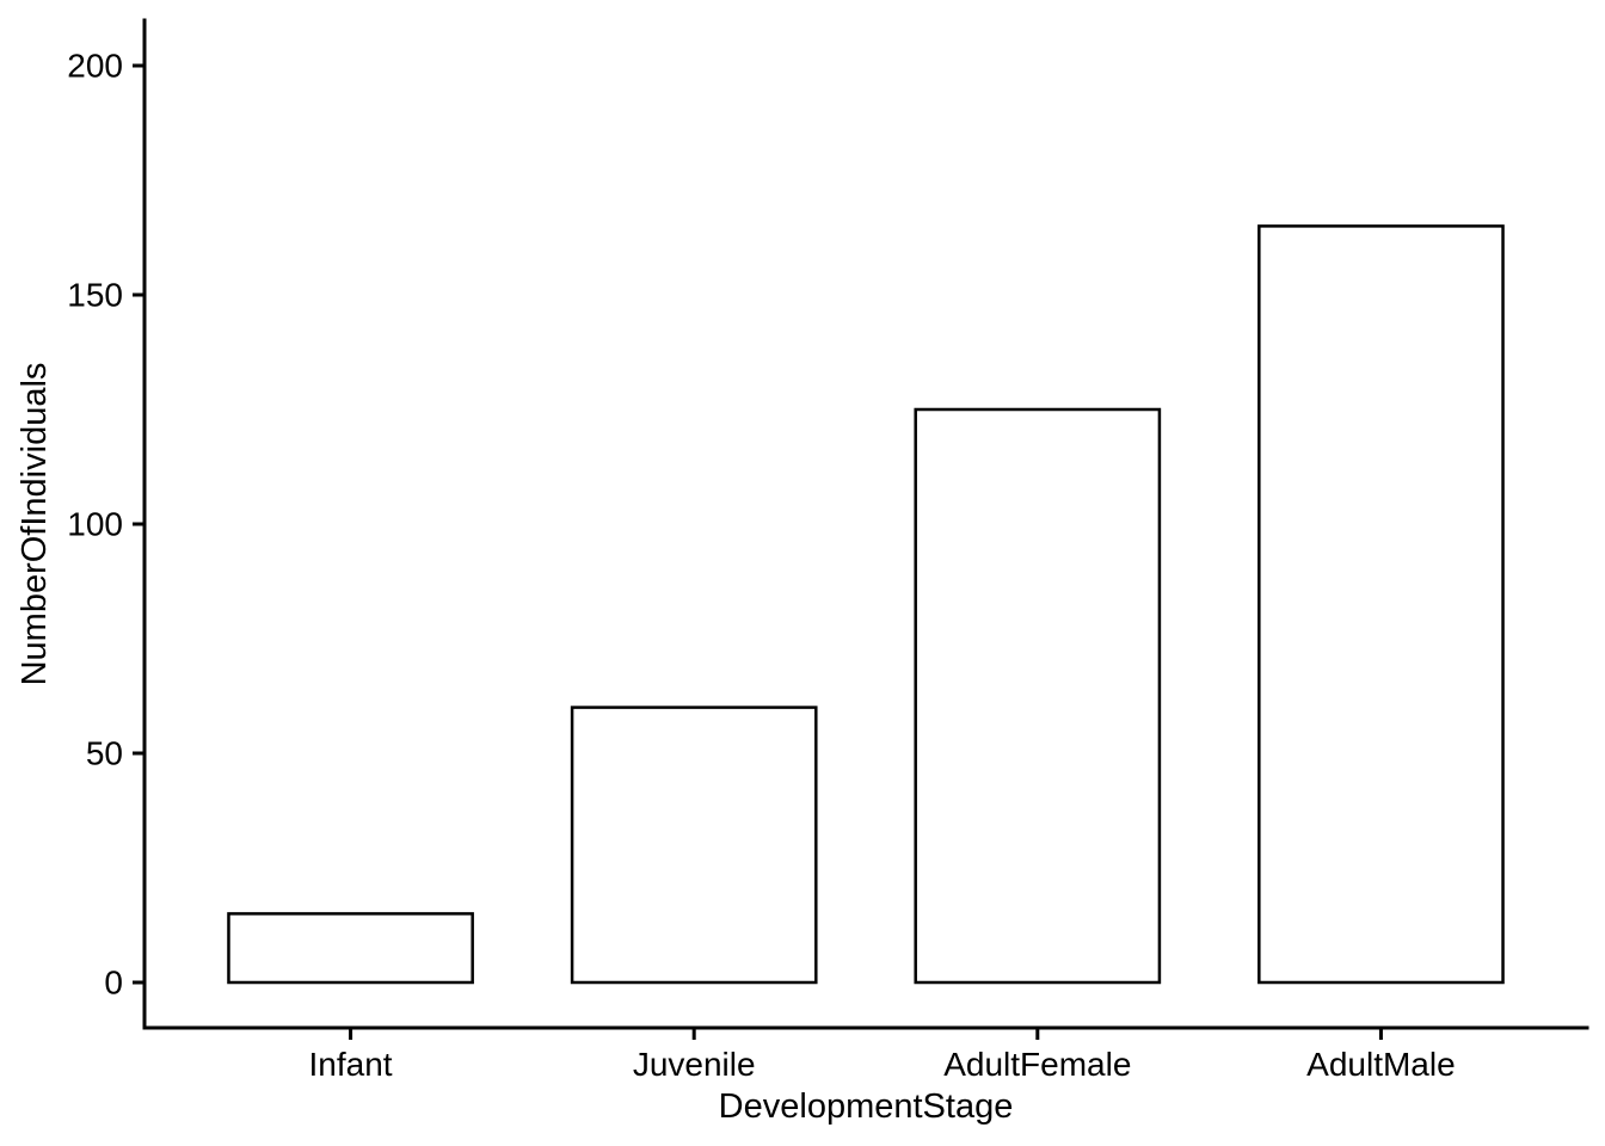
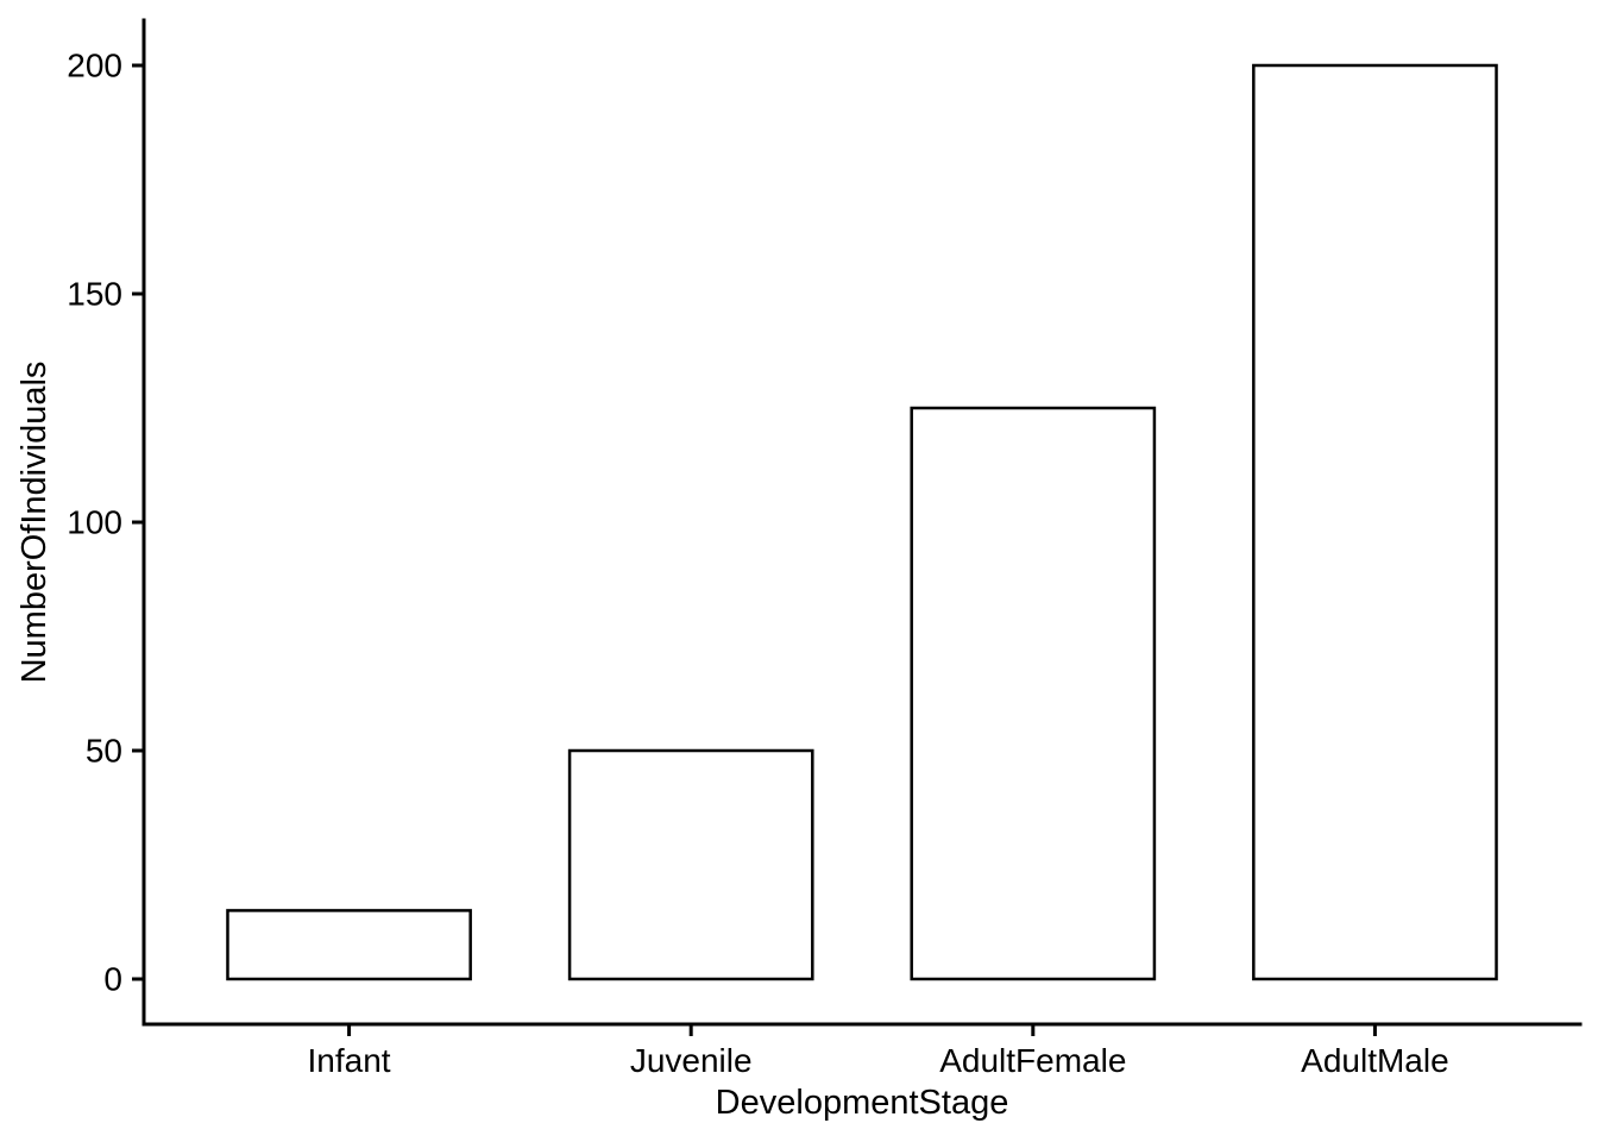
Juvenile: 60 -> 50
AdultMale: 165 -> 200
